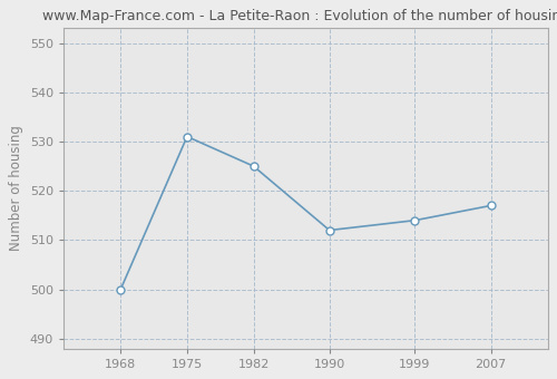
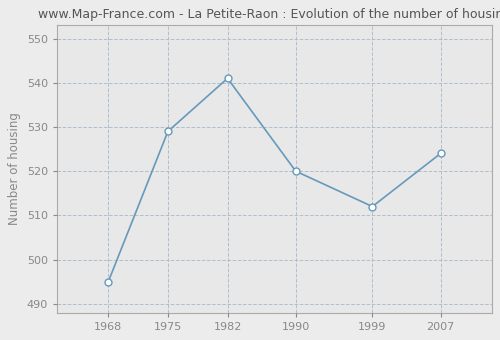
1968: 500 -> 495
1975: 531 -> 529
1982: 525 -> 541
1990: 512 -> 520
1999: 514 -> 512
2007: 517 -> 524
